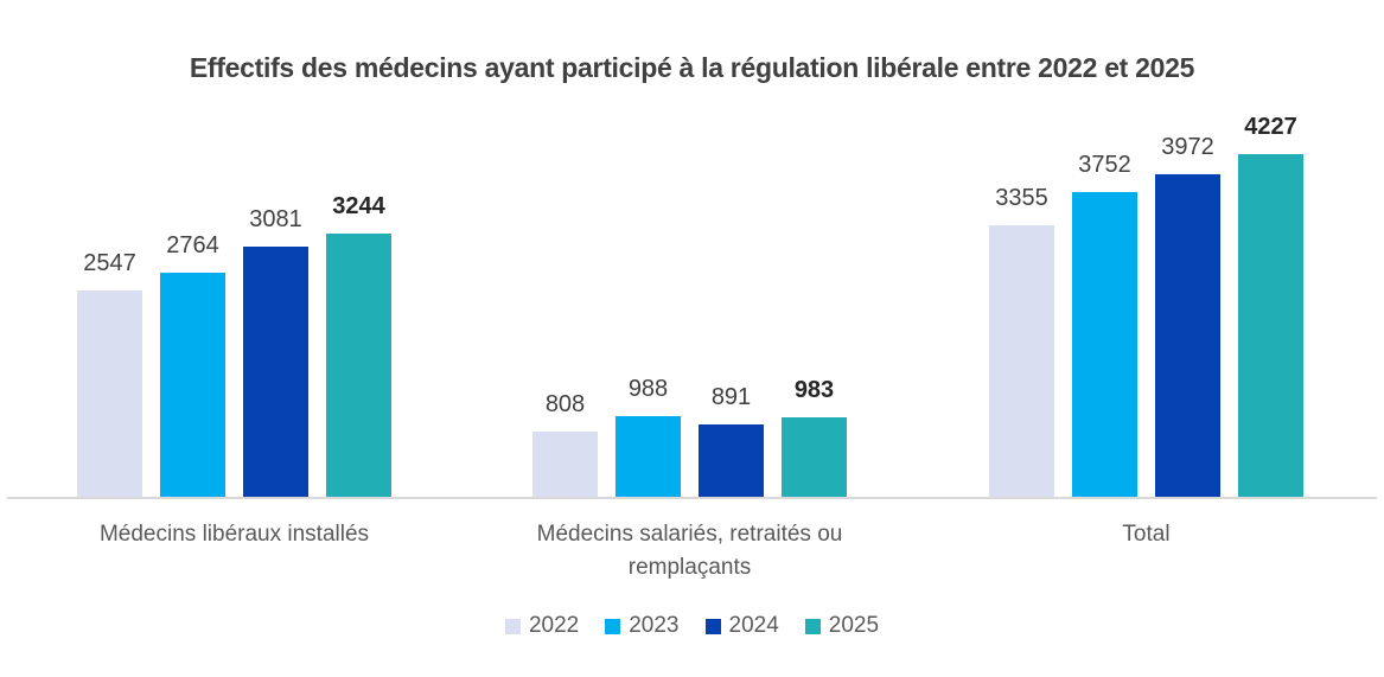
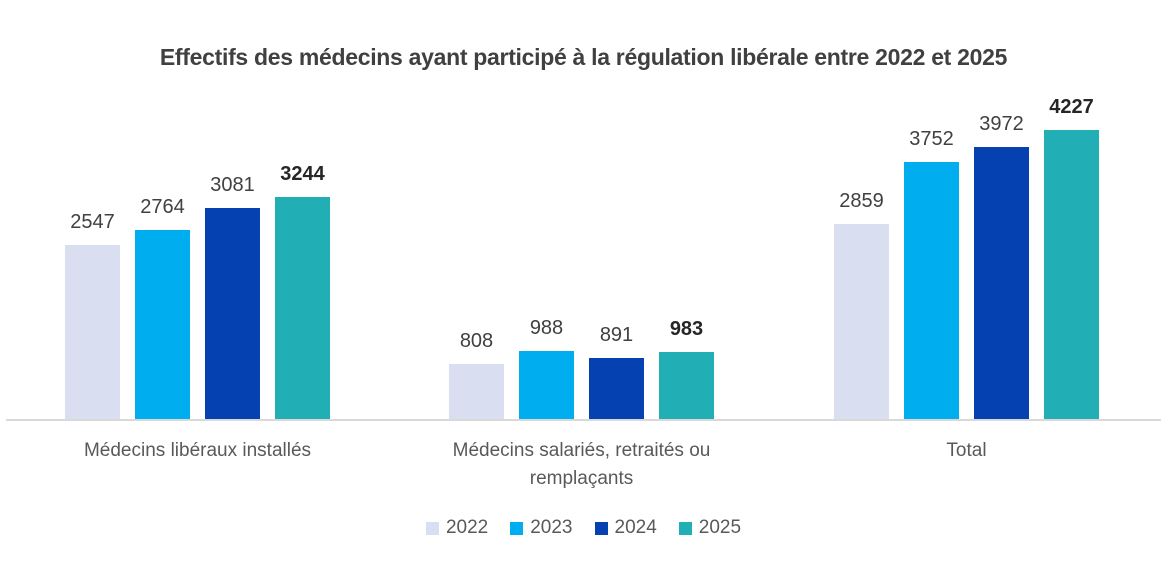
2022/Total: 3355 -> 2859
